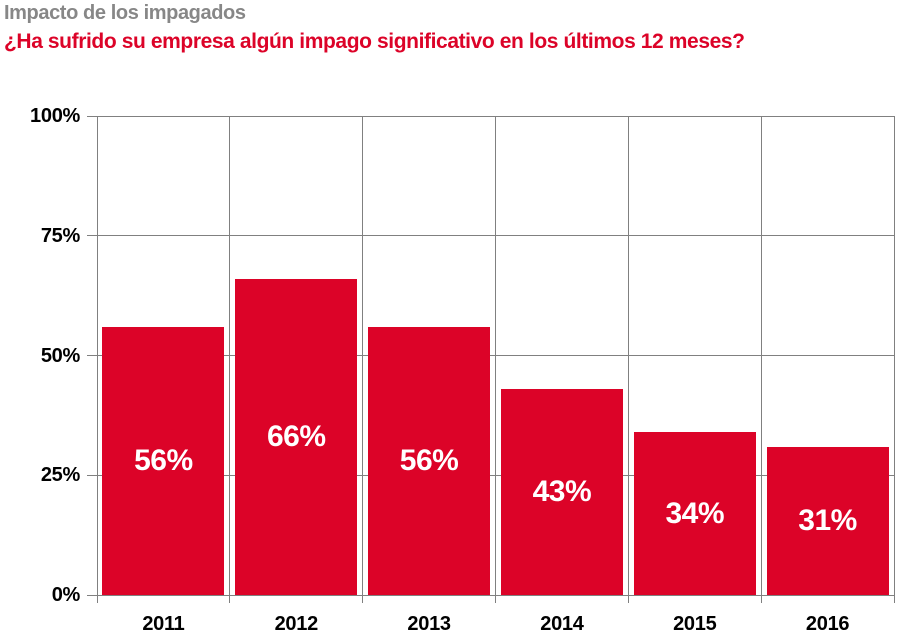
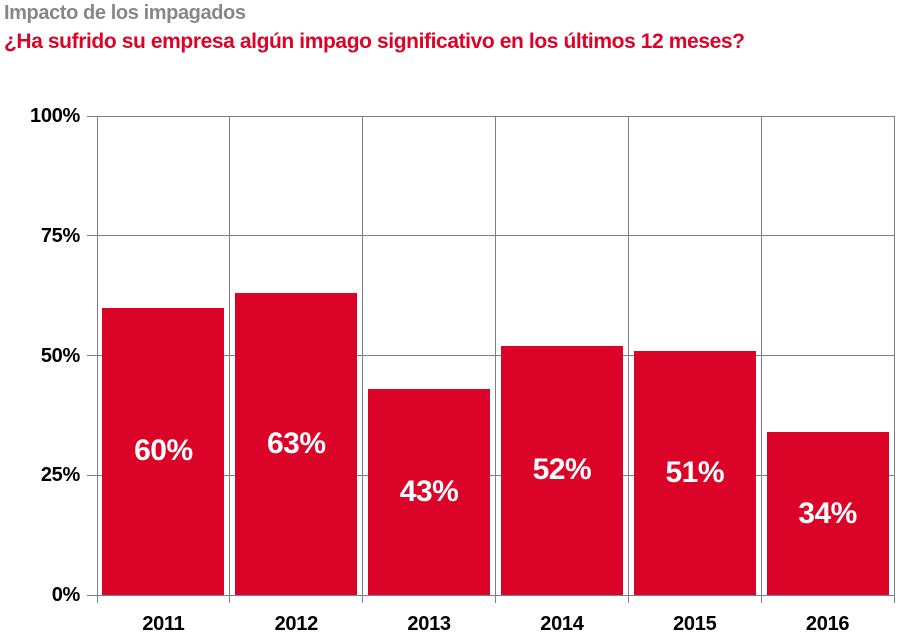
2011: 56% -> 60%
2012: 66% -> 63%
2013: 56% -> 43%
2014: 43% -> 52%
2015: 34% -> 51%
2016: 31% -> 34%
